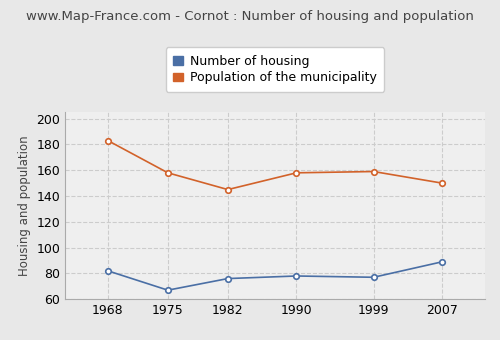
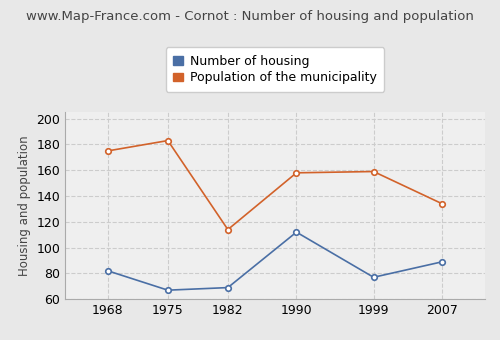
Population of the municipality/1968: 183 -> 175
Population of the municipality/1975: 158 -> 183
Number of housing/1982: 76 -> 69
Population of the municipality/1982: 145 -> 114
Number of housing/1990: 78 -> 112
Population of the municipality/2007: 150 -> 134
